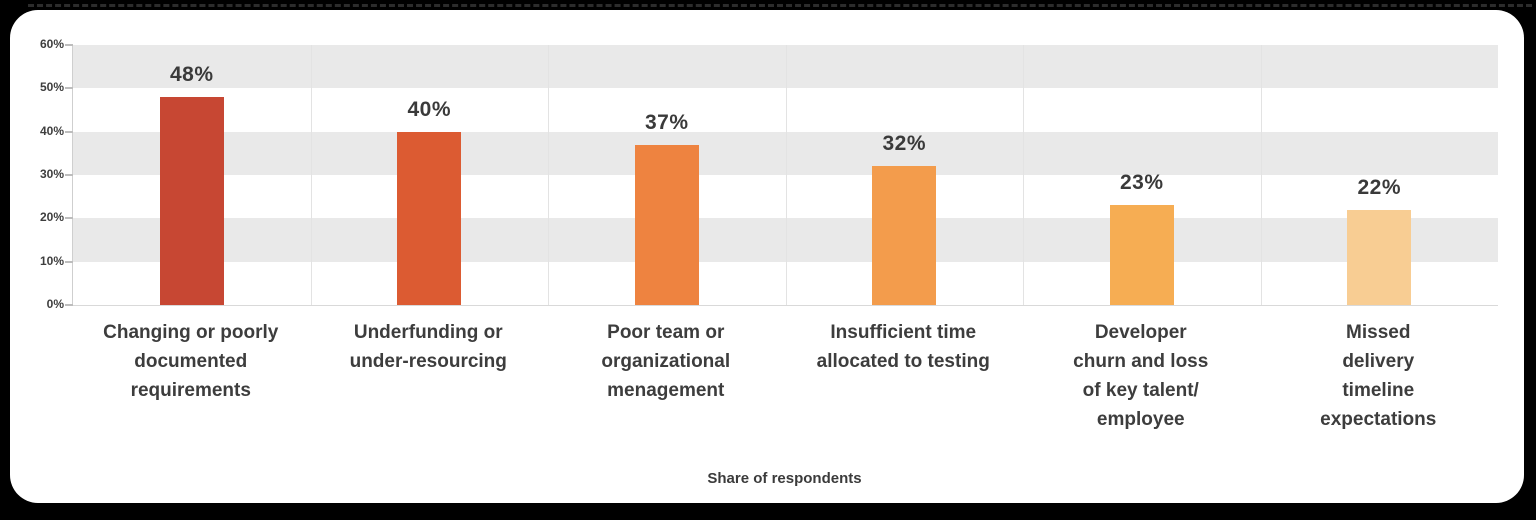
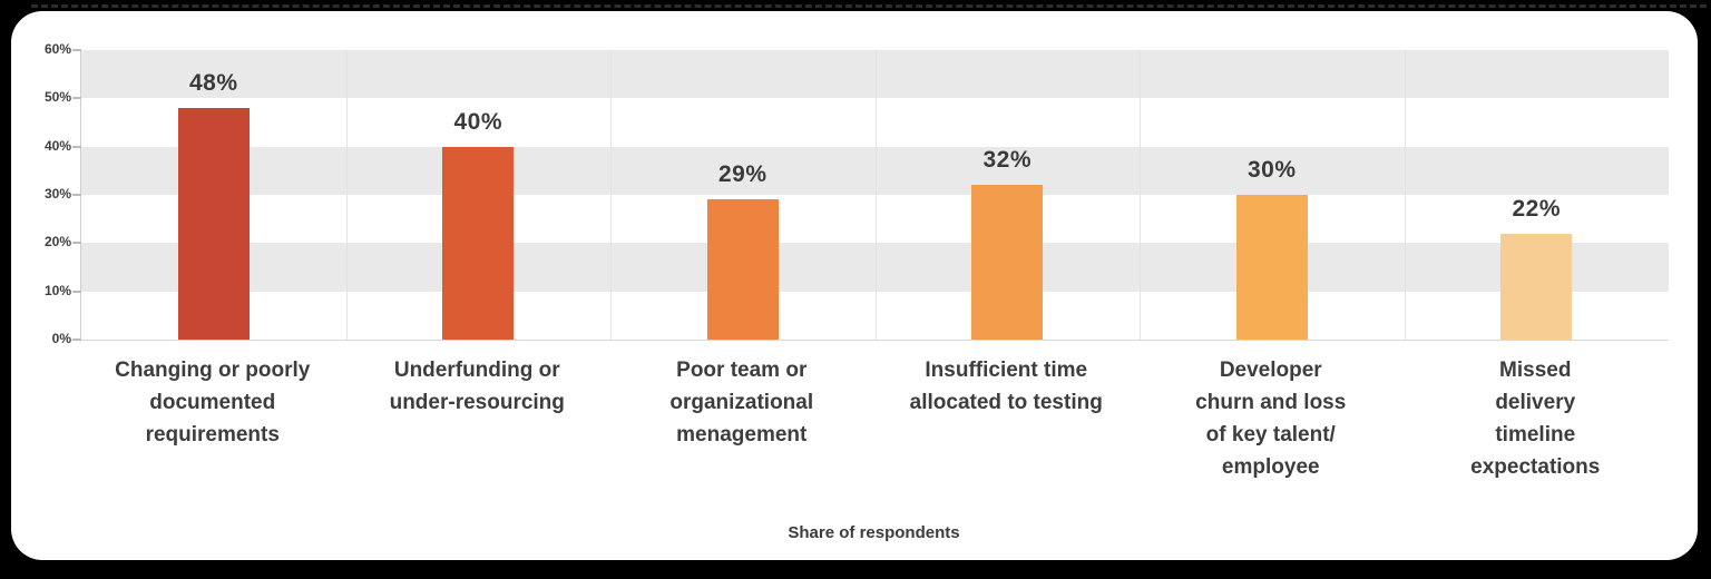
Poor team or organizational menagement: 37% -> 29%
Developer churn and loss of key talent/ employee: 23% -> 30%
